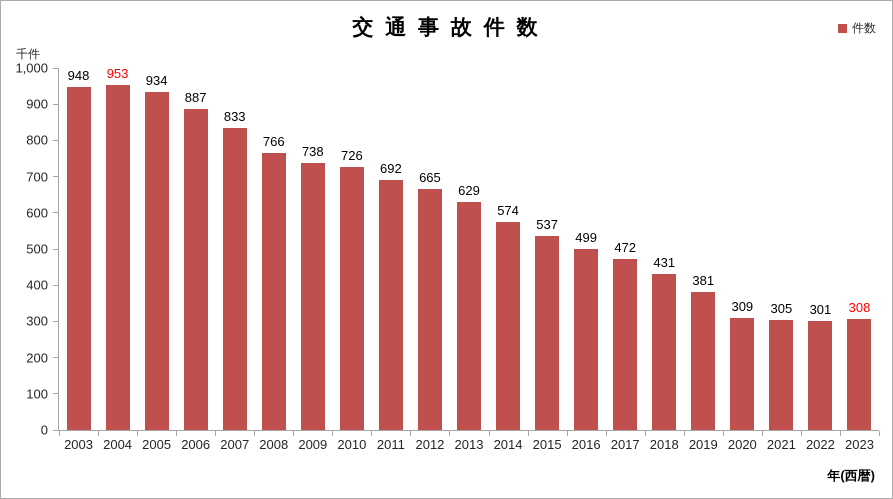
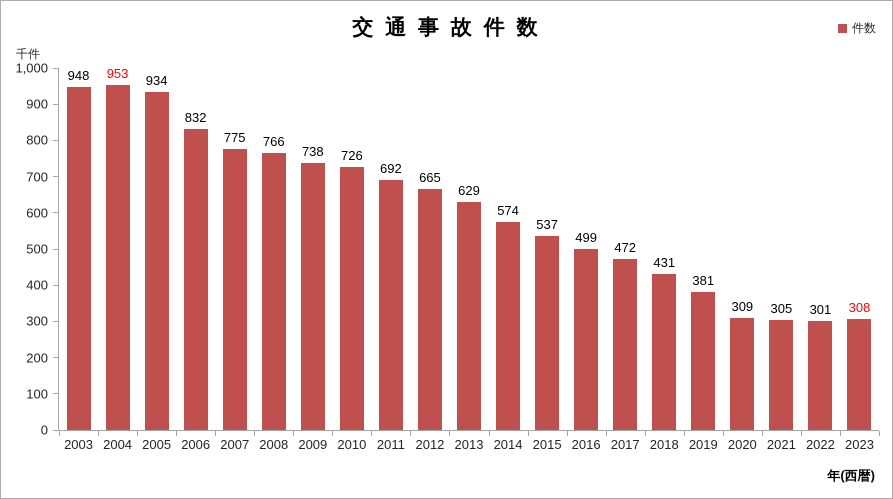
2006: 887 -> 832
2007: 833 -> 775
